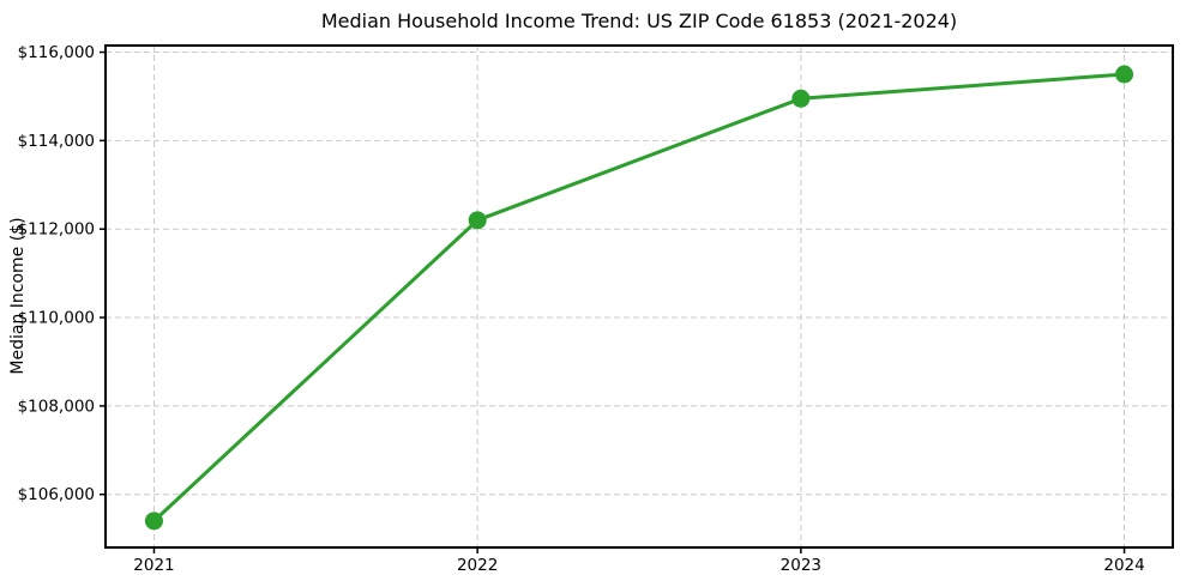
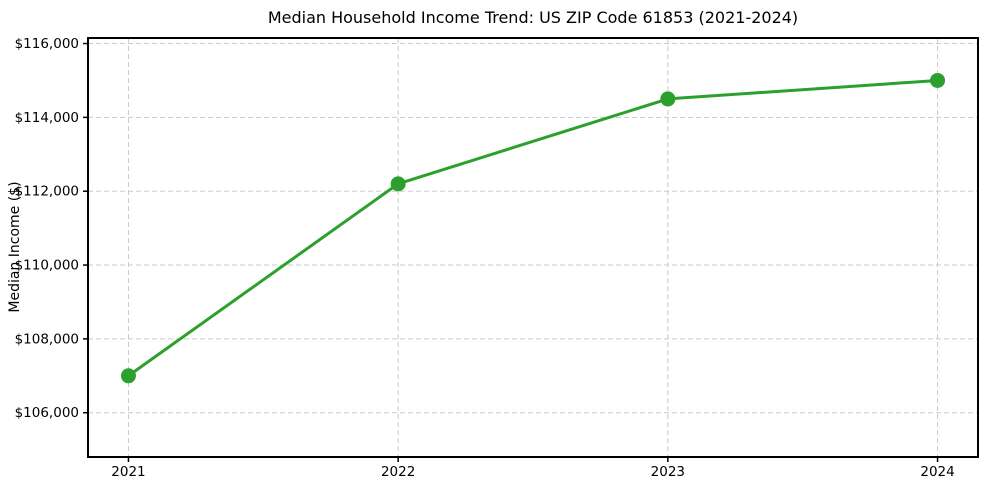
2021: $105400 -> $107000
2023: $115000 -> $114500
2024: $115500 -> $115000
